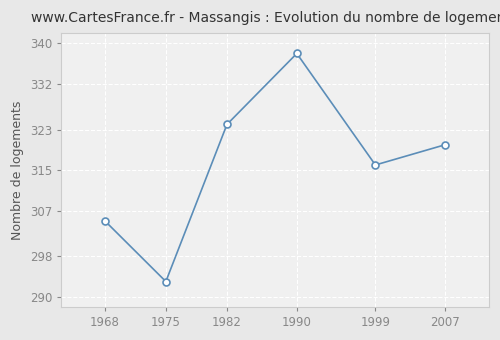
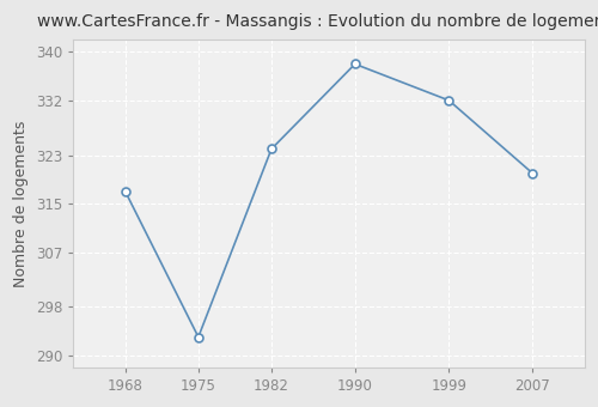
1968: 305 -> 317
1999: 316 -> 332
